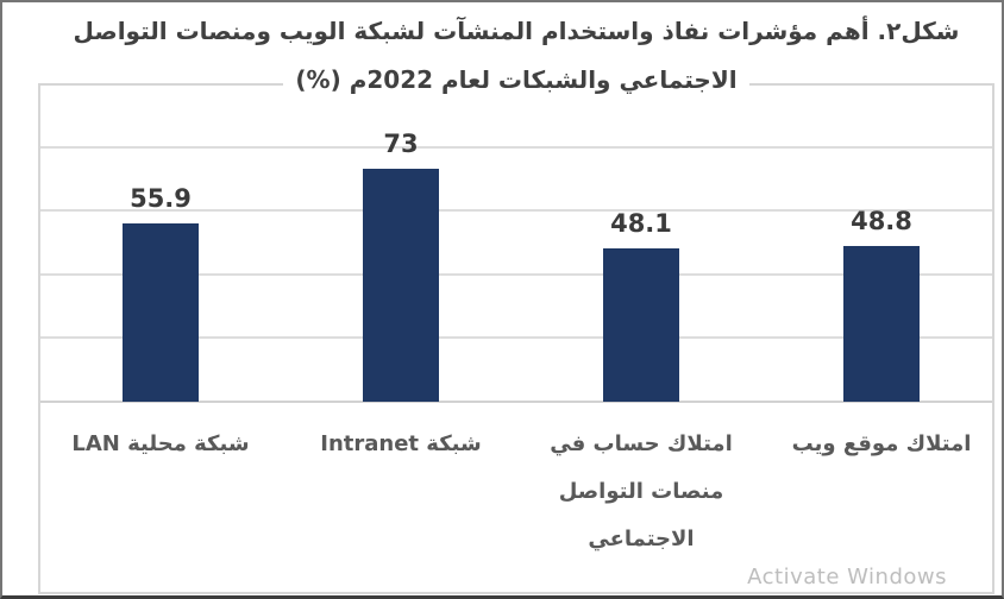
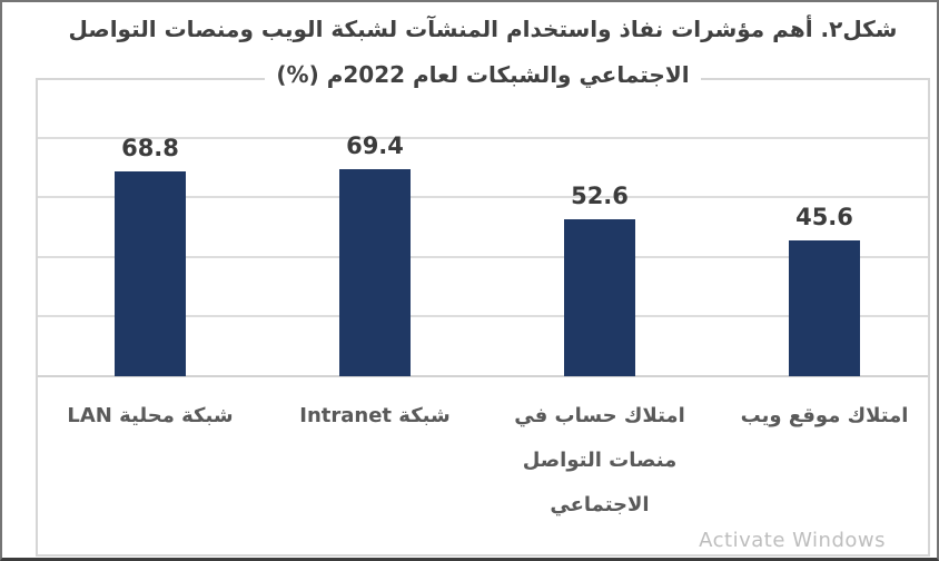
شبكة محلية LAN: 55.9 -> 68.8
شبكة Intranet: 73 -> 69.4
امتلاك حساب في منصات التواصل الاجتماعي: 48.1 -> 52.6
امتلاك موقع ويب: 48.8 -> 45.6
